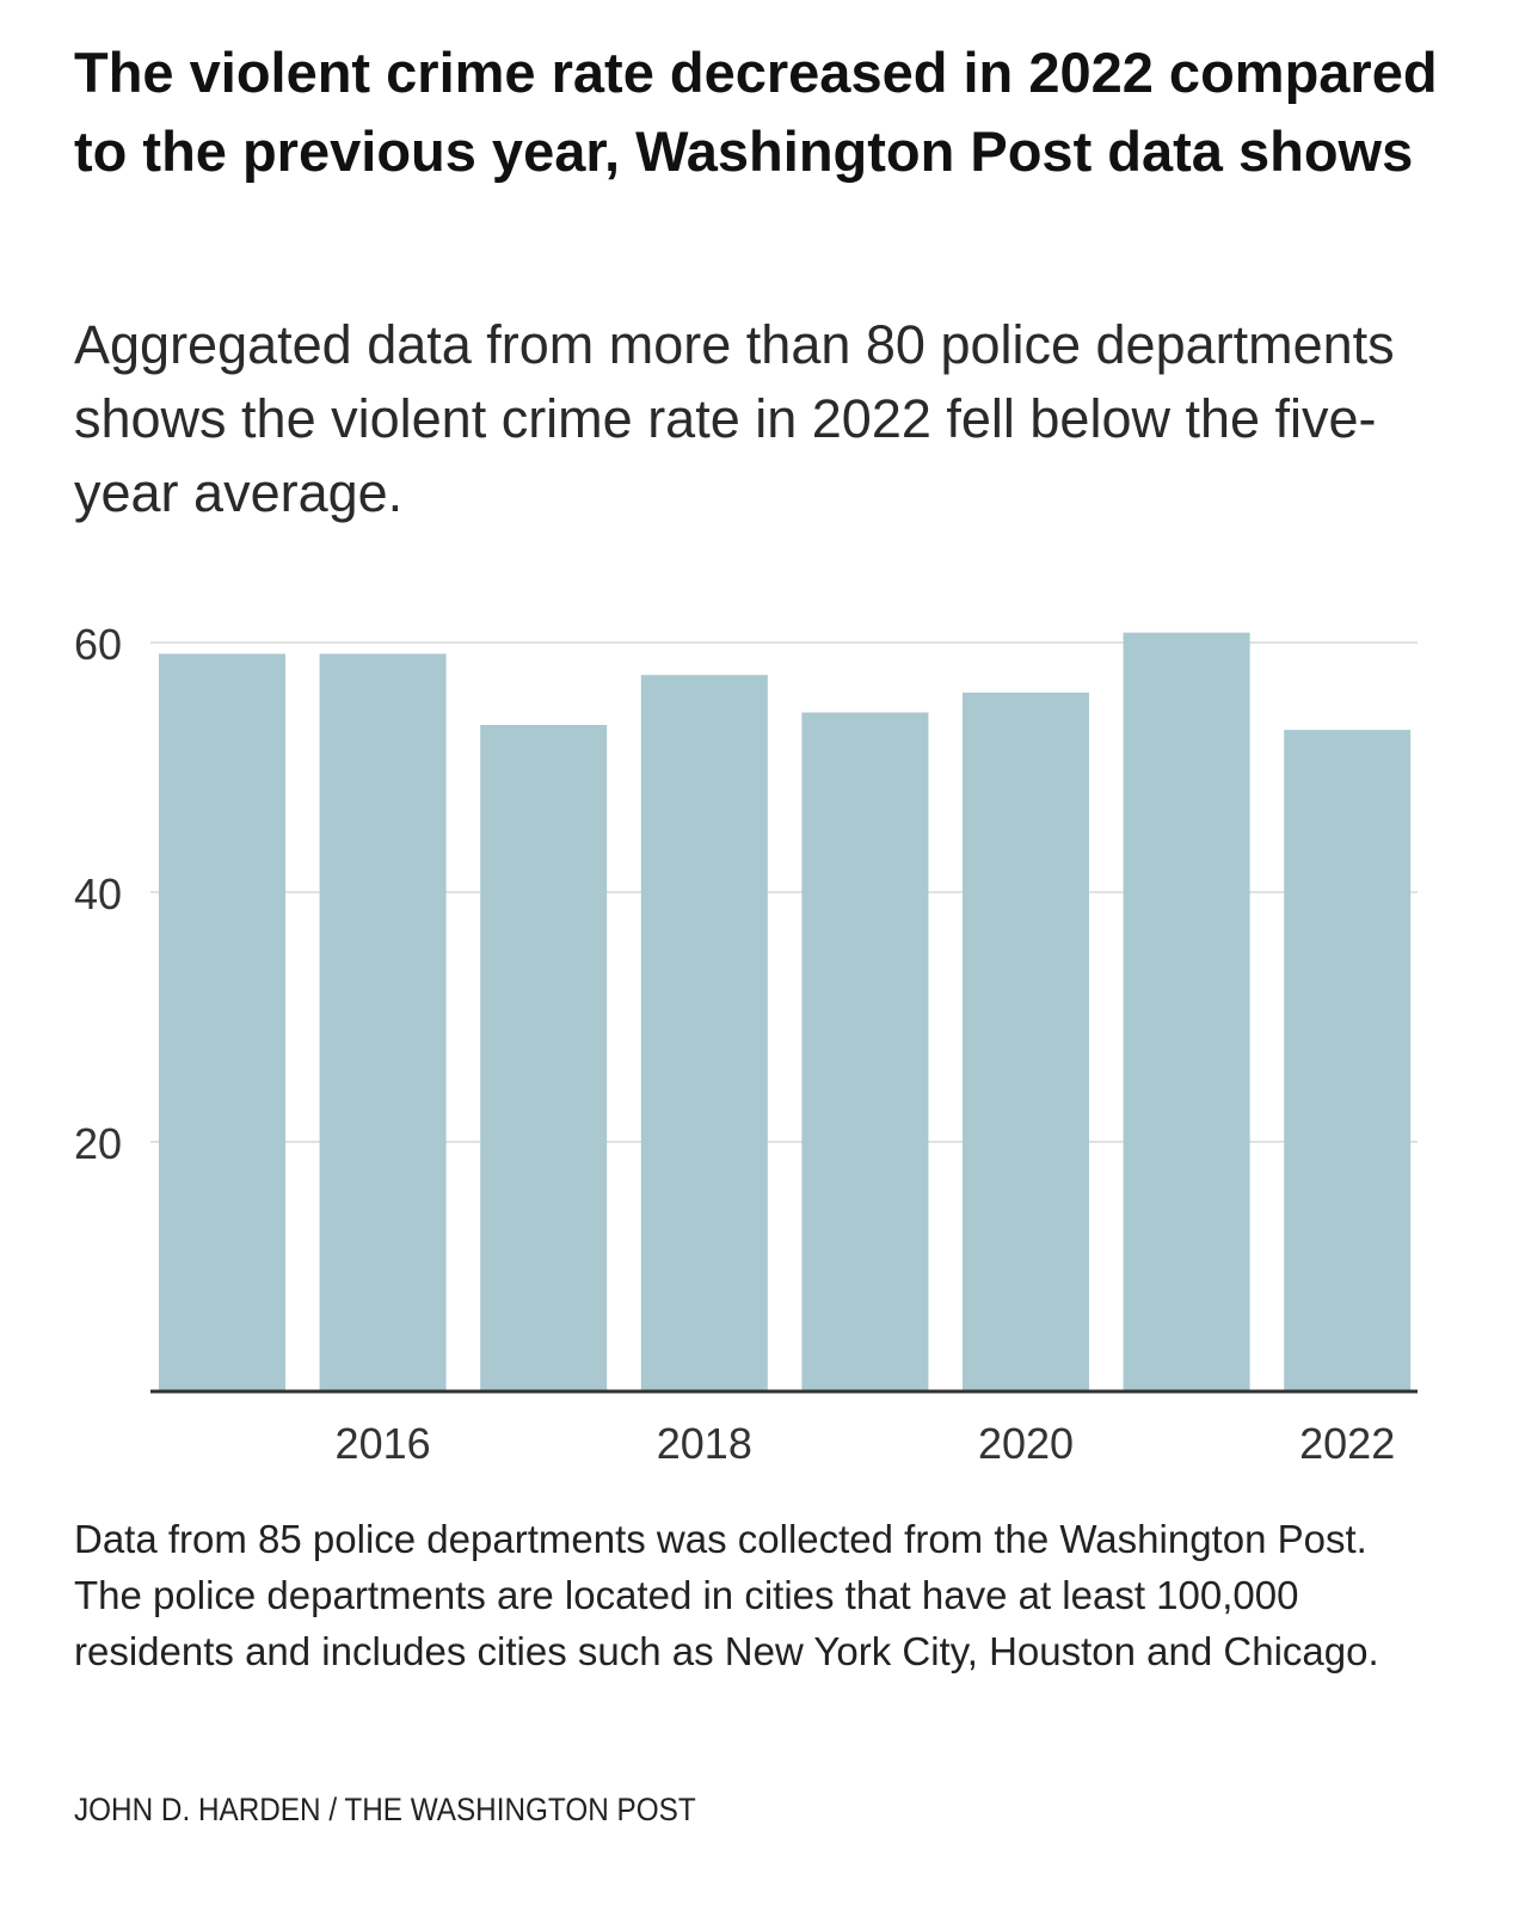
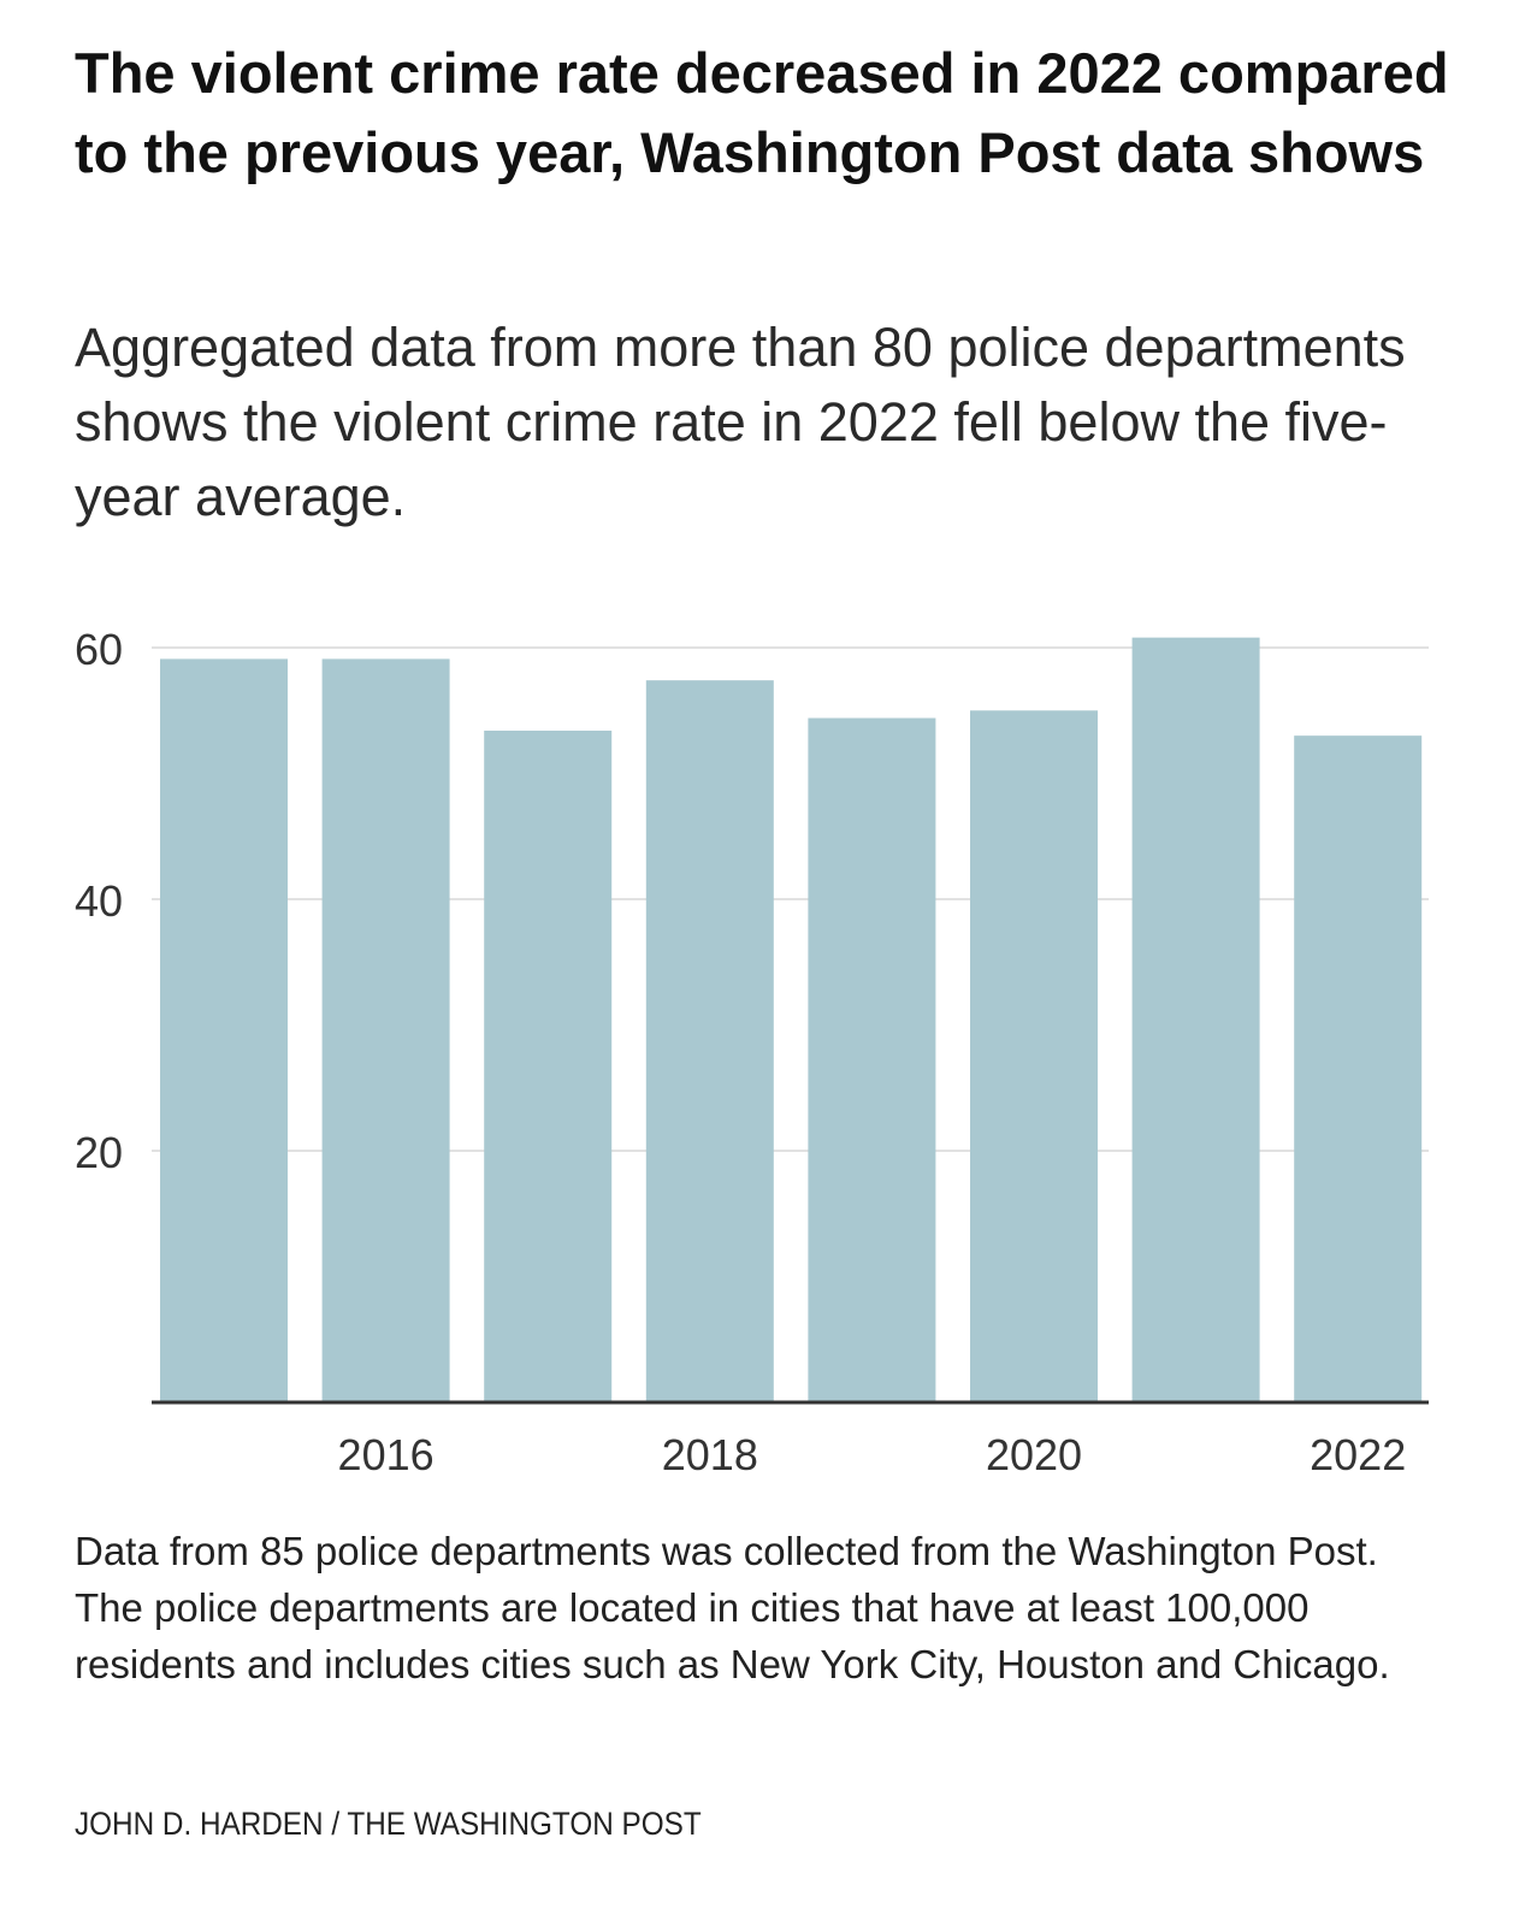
2020: 56.0 -> 55.0
